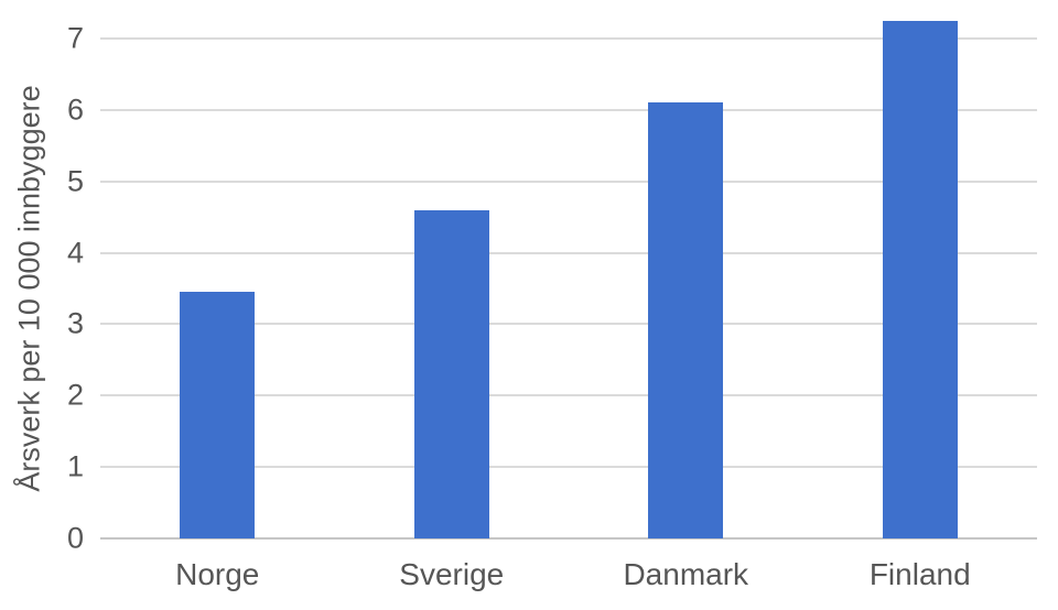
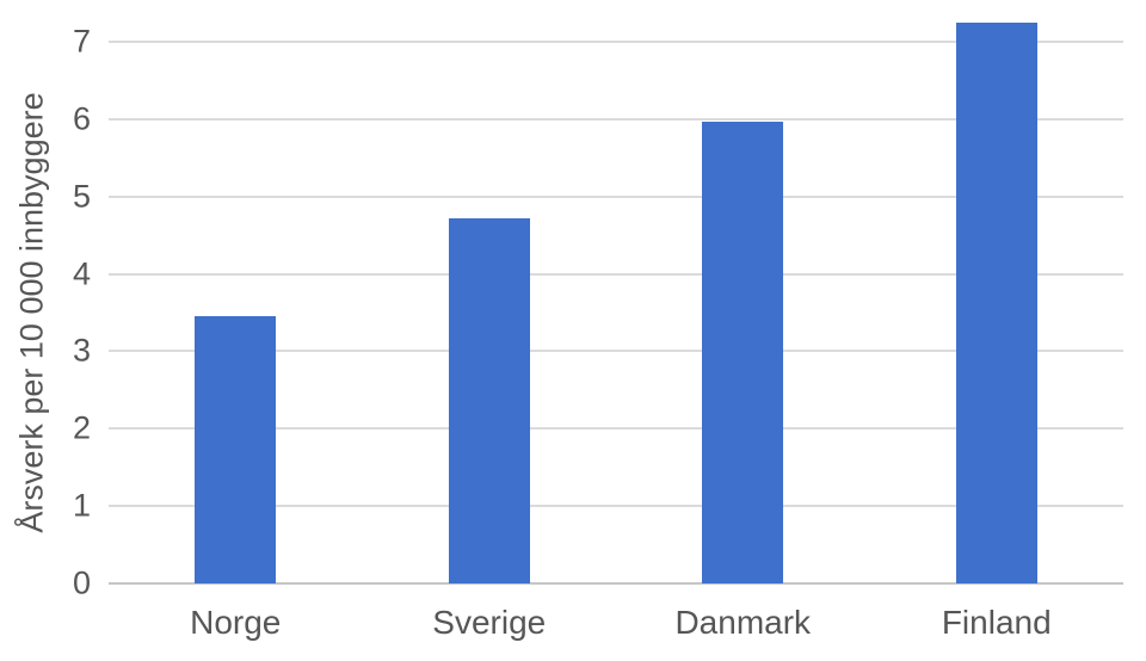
Sverige: 4.6 -> 4.7
Danmark: 6.1 -> 6.0
